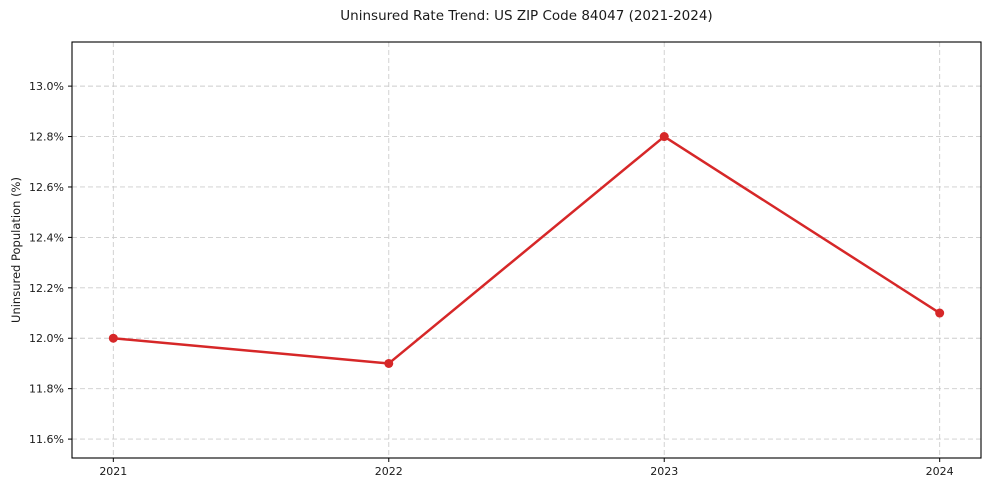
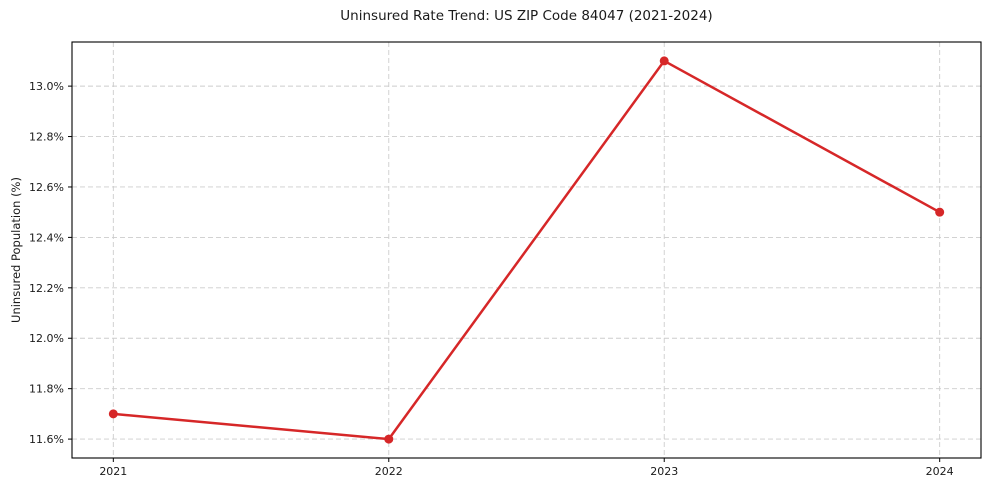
2021: 12.0% -> 11.7%
2022: 11.9% -> 11.6%
2023: 12.8% -> 13.1%
2024: 12.1% -> 12.5%
